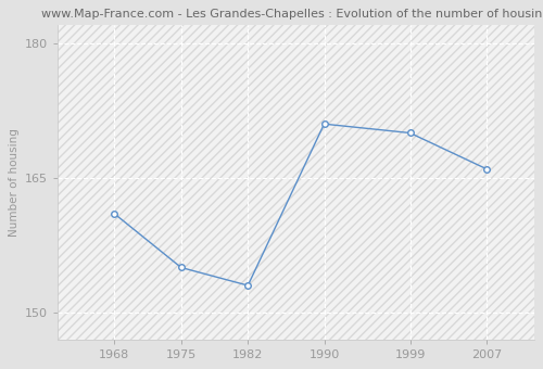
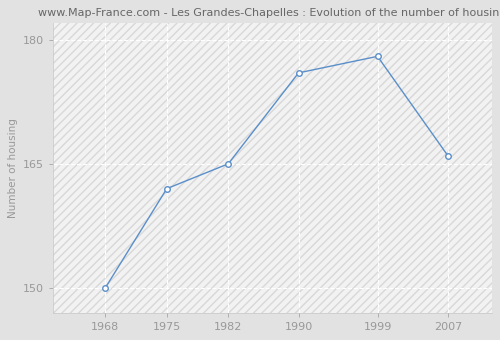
1968: 161 -> 150
1975: 155 -> 162
1982: 153 -> 165
1990: 171 -> 176
1999: 170 -> 178
